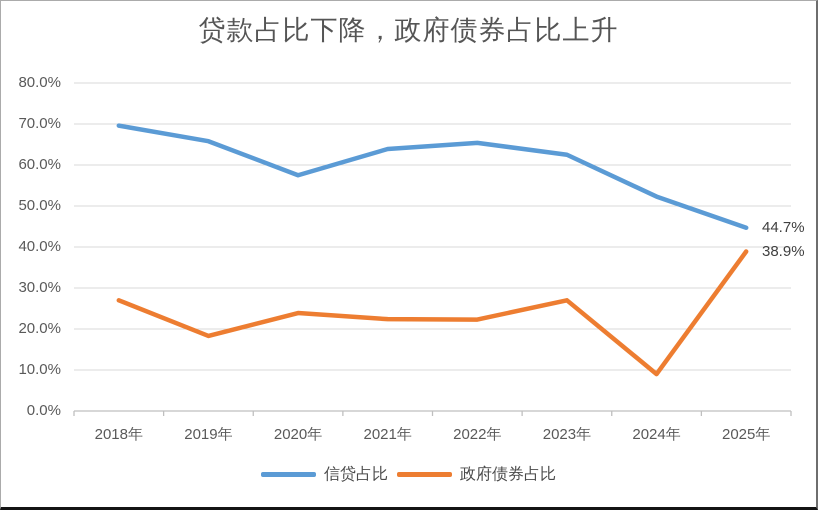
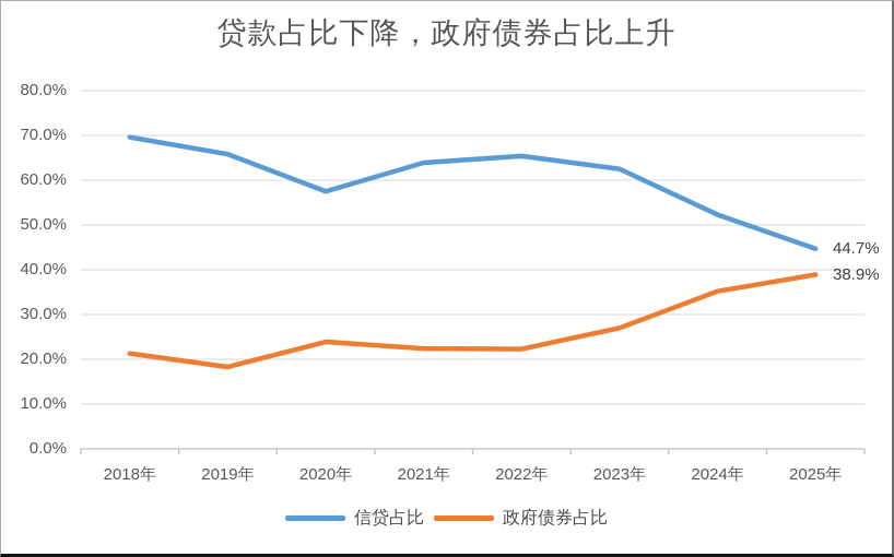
政府债券占比/2018年: 27% -> 21%
政府债券占比/2024年: 9% -> 35%
